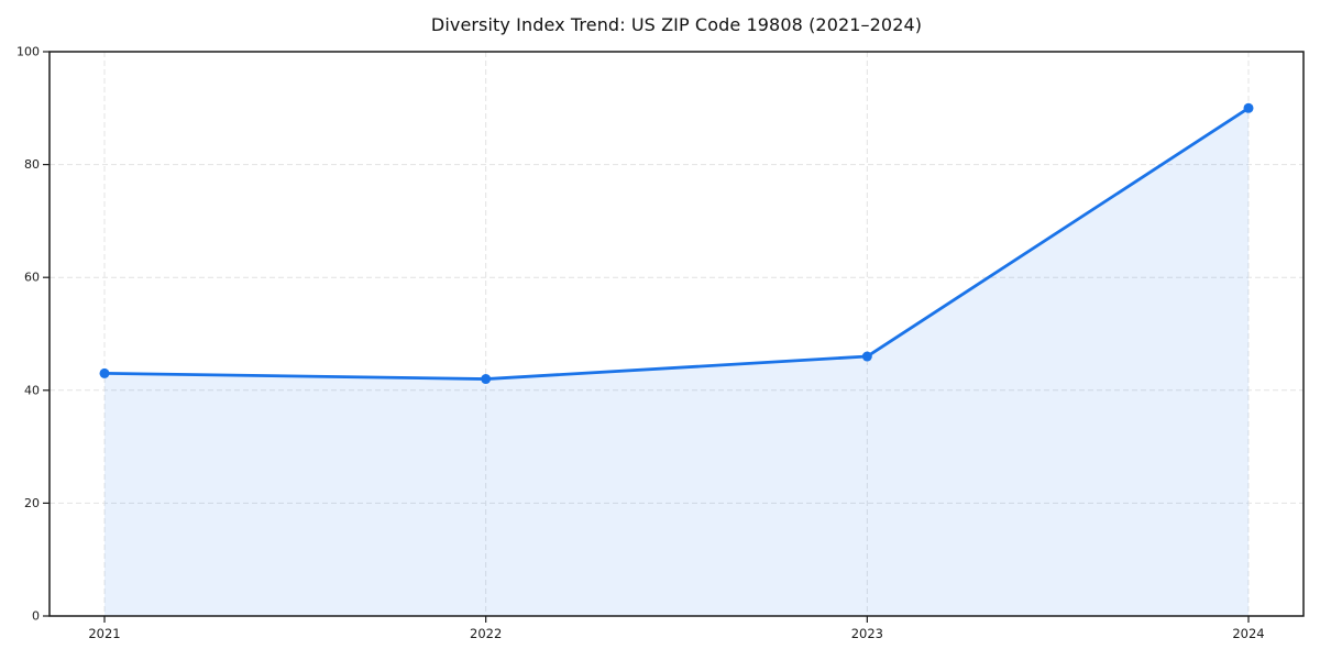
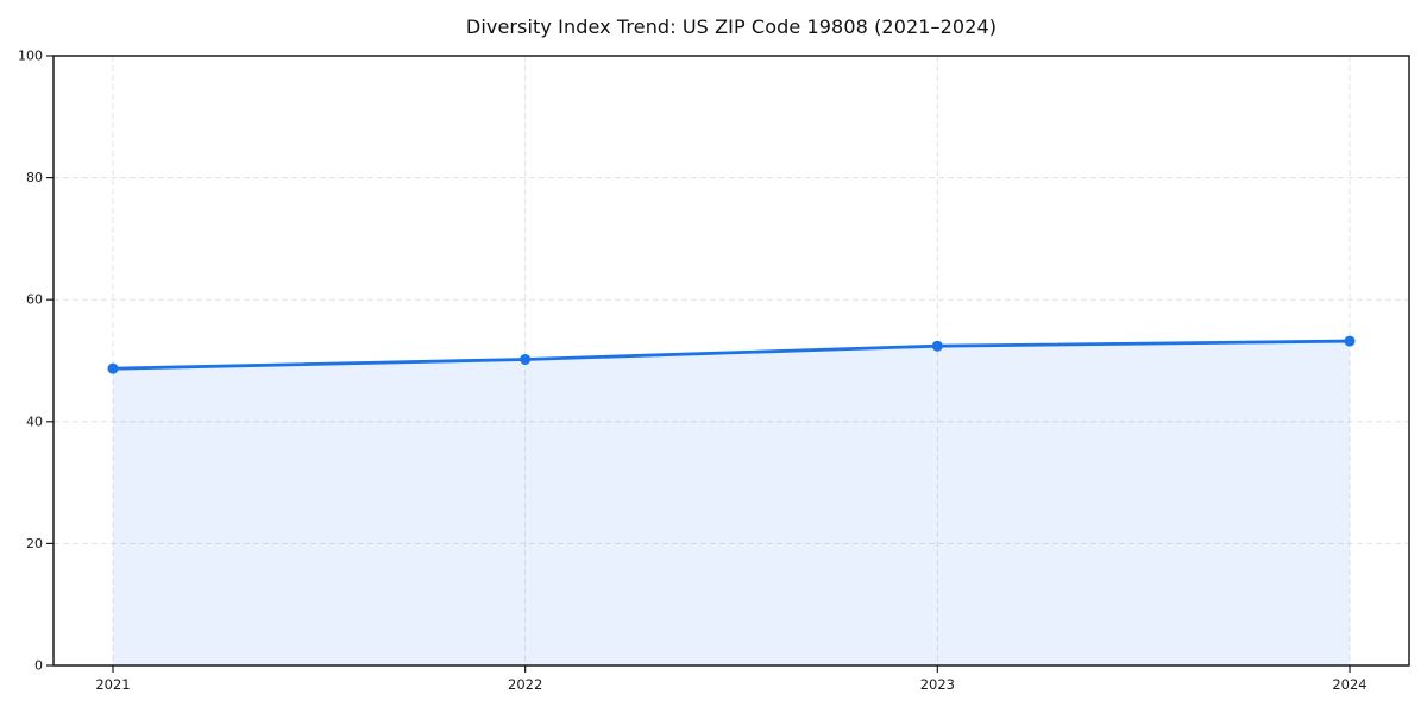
2021: 43 -> 49
2022: 42 -> 50
2023: 46 -> 52
2024: 90 -> 53
